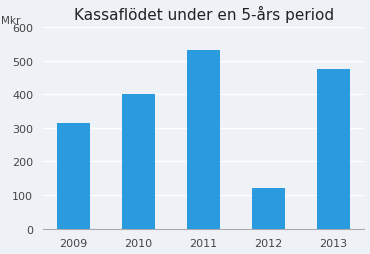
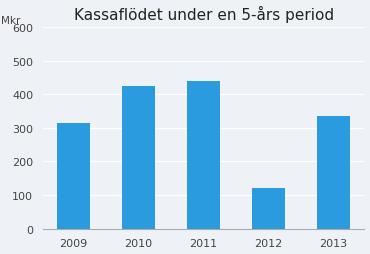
2010: 400 -> 425
2011: 532 -> 440
2013: 475 -> 335
